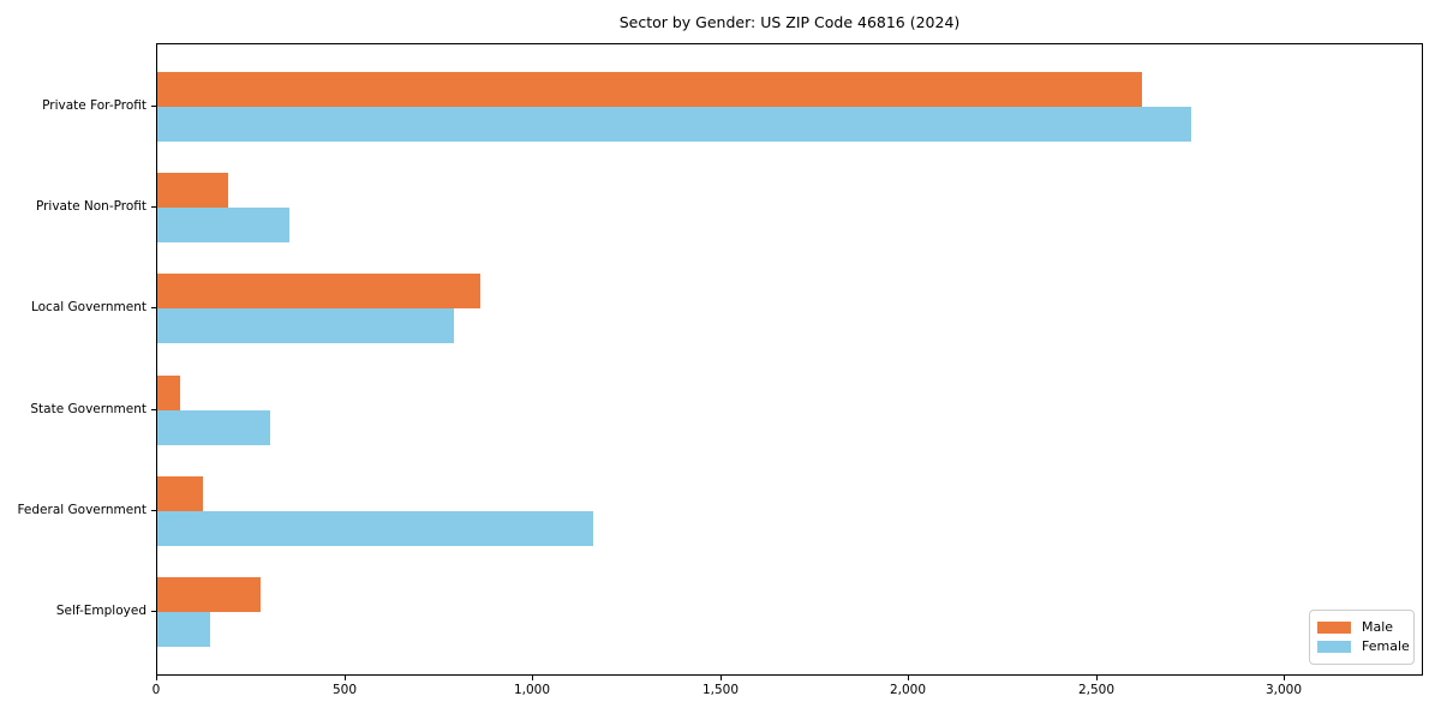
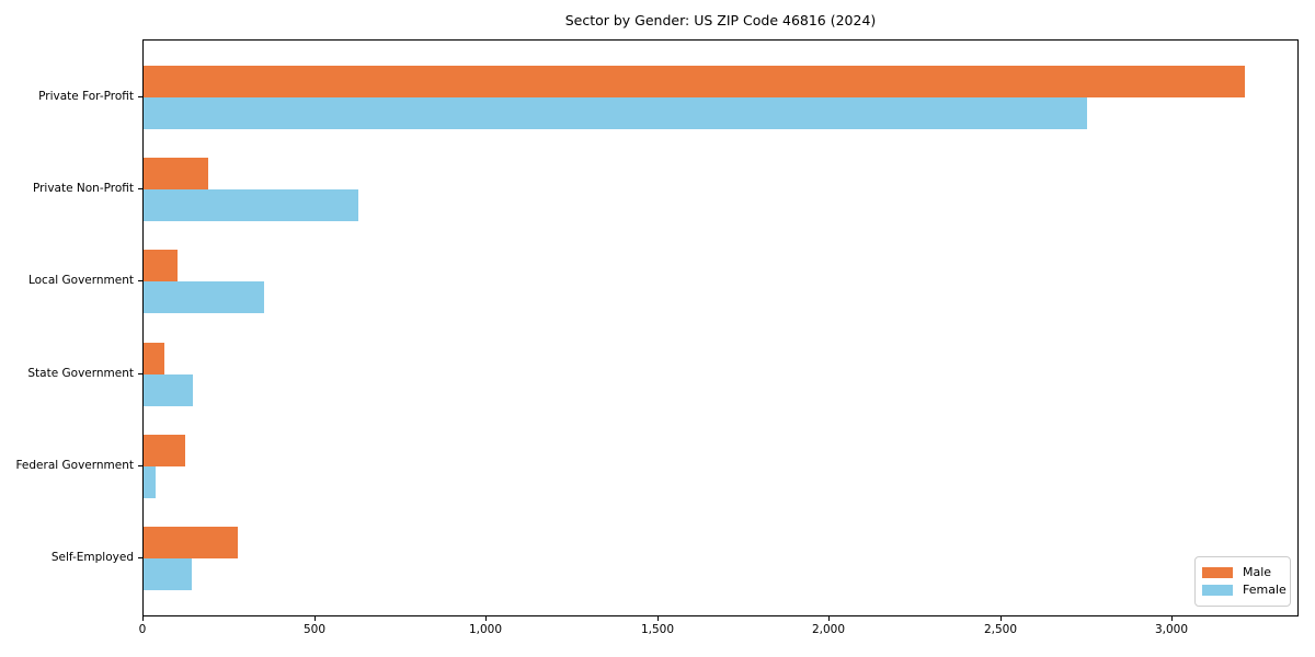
Male/Private For-Profit: 2620 -> 3210
Female/Private Non-Profit: 350 -> 620
Male/Local Government: 860 -> 100
Female/Local Government: 790 -> 350
Female/State Government: 300 -> 140
Female/Federal Government: 1160 -> 40
